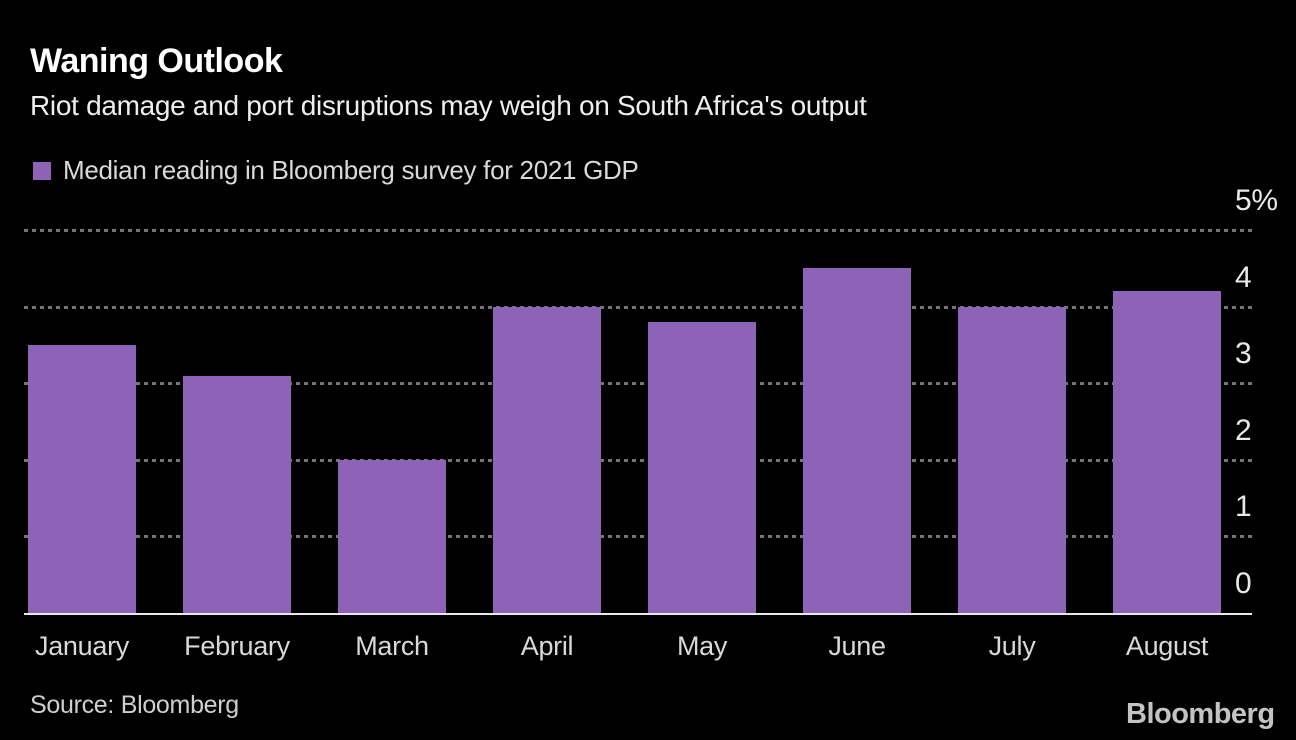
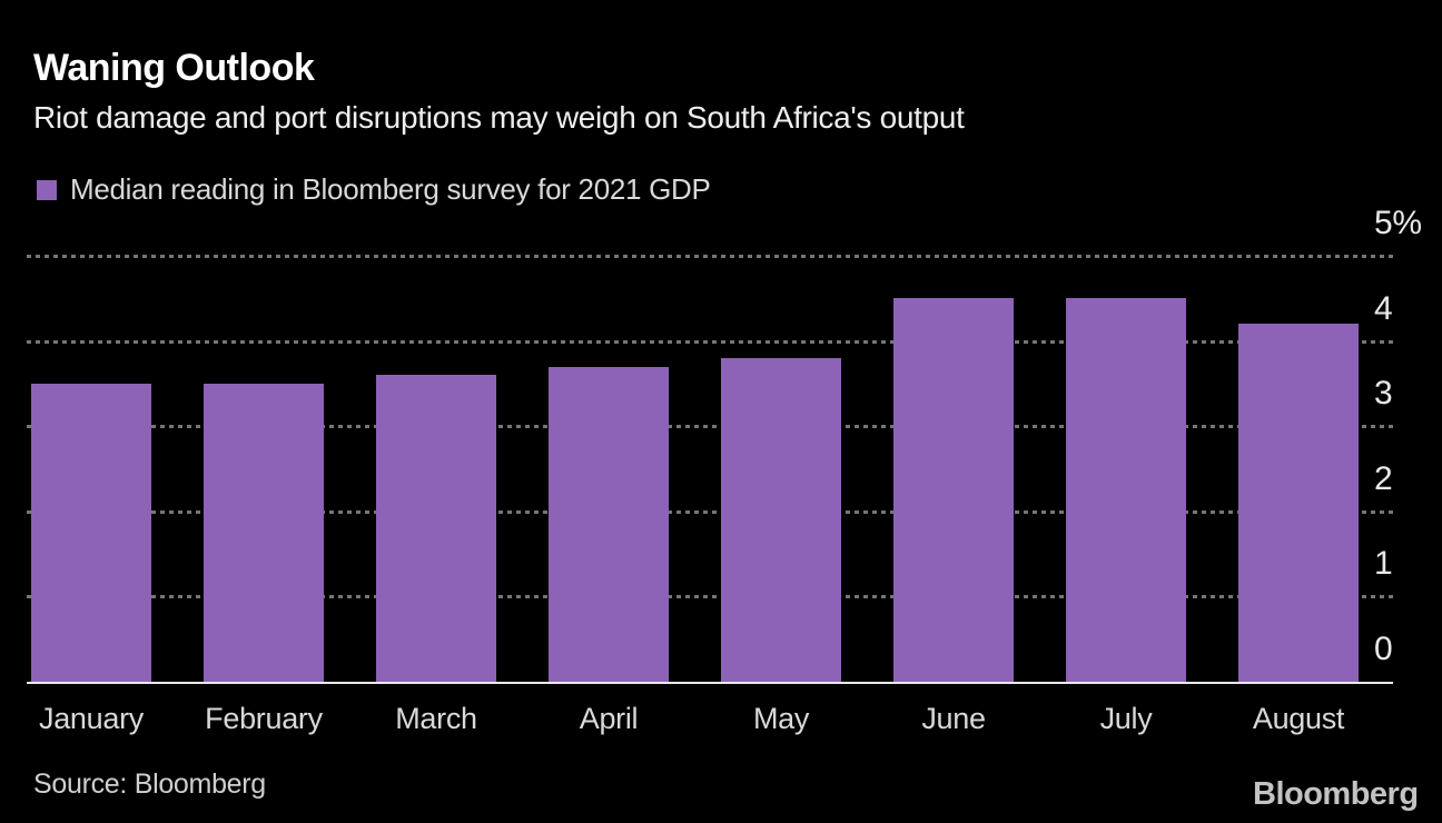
February: 3.1% -> 3.5%
March: 2.0% -> 3.6%
April: 4.0% -> 3.7%
July: 4.0% -> 4.5%
